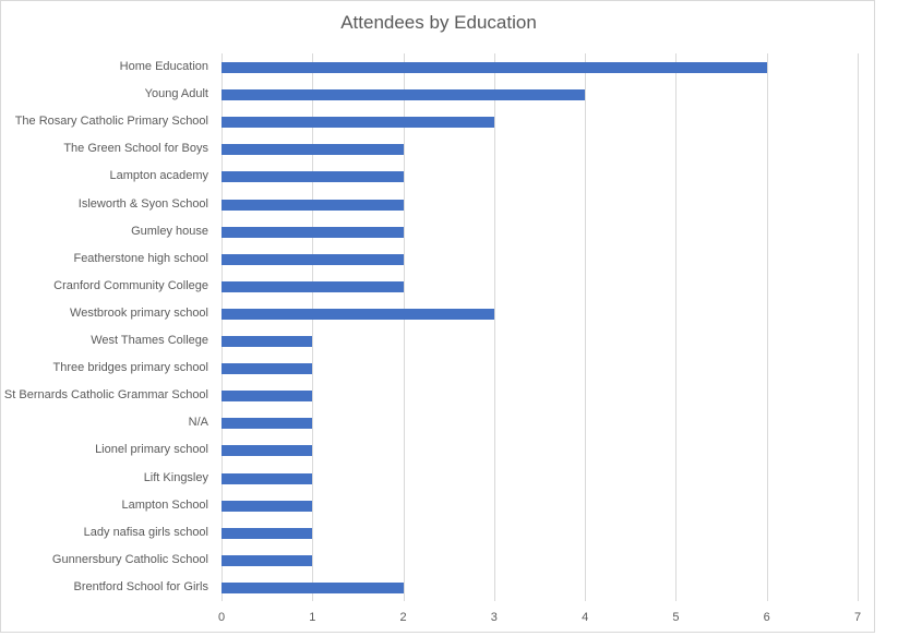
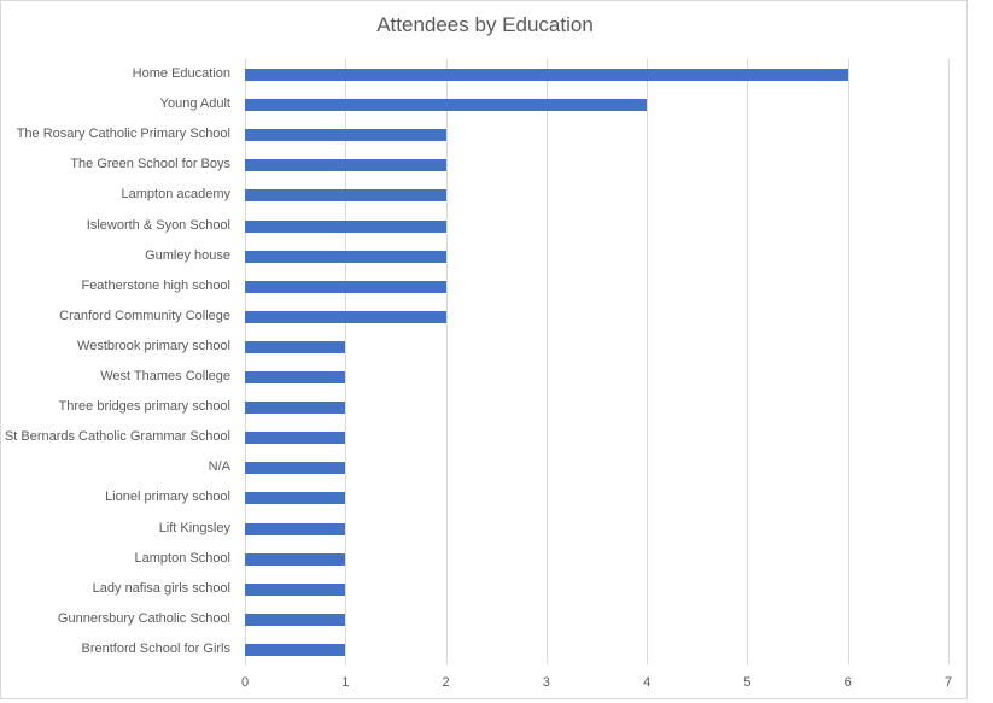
The Rosary Catholic Primary School: 3 -> 2
Westbrook primary school: 3 -> 1
Brentford School for Girls: 2 -> 1
